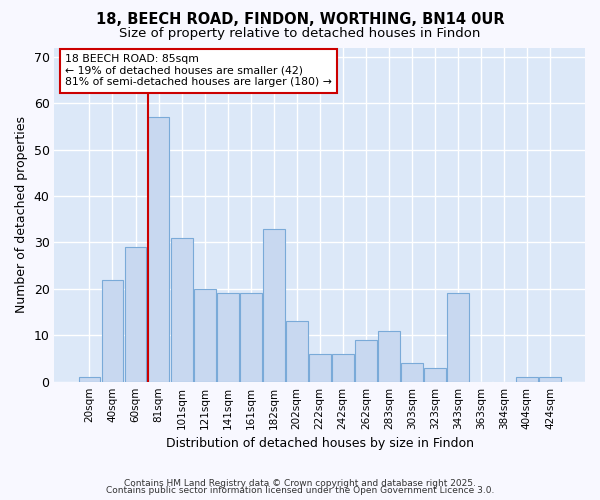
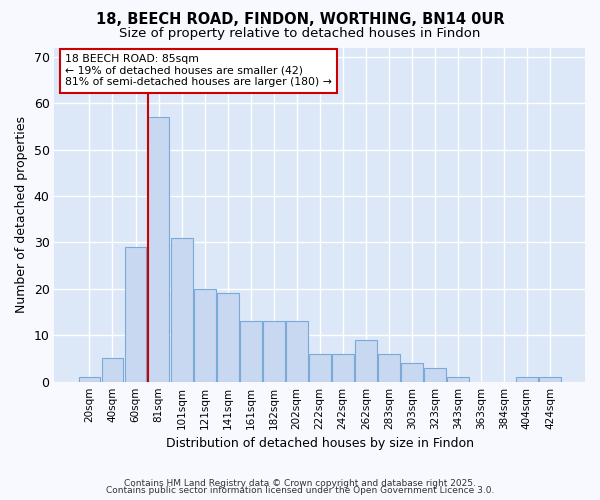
40sqm: 22 -> 5
161sqm: 19 -> 13
182sqm: 33 -> 13
283sqm: 11 -> 6
343sqm: 19 -> 1
